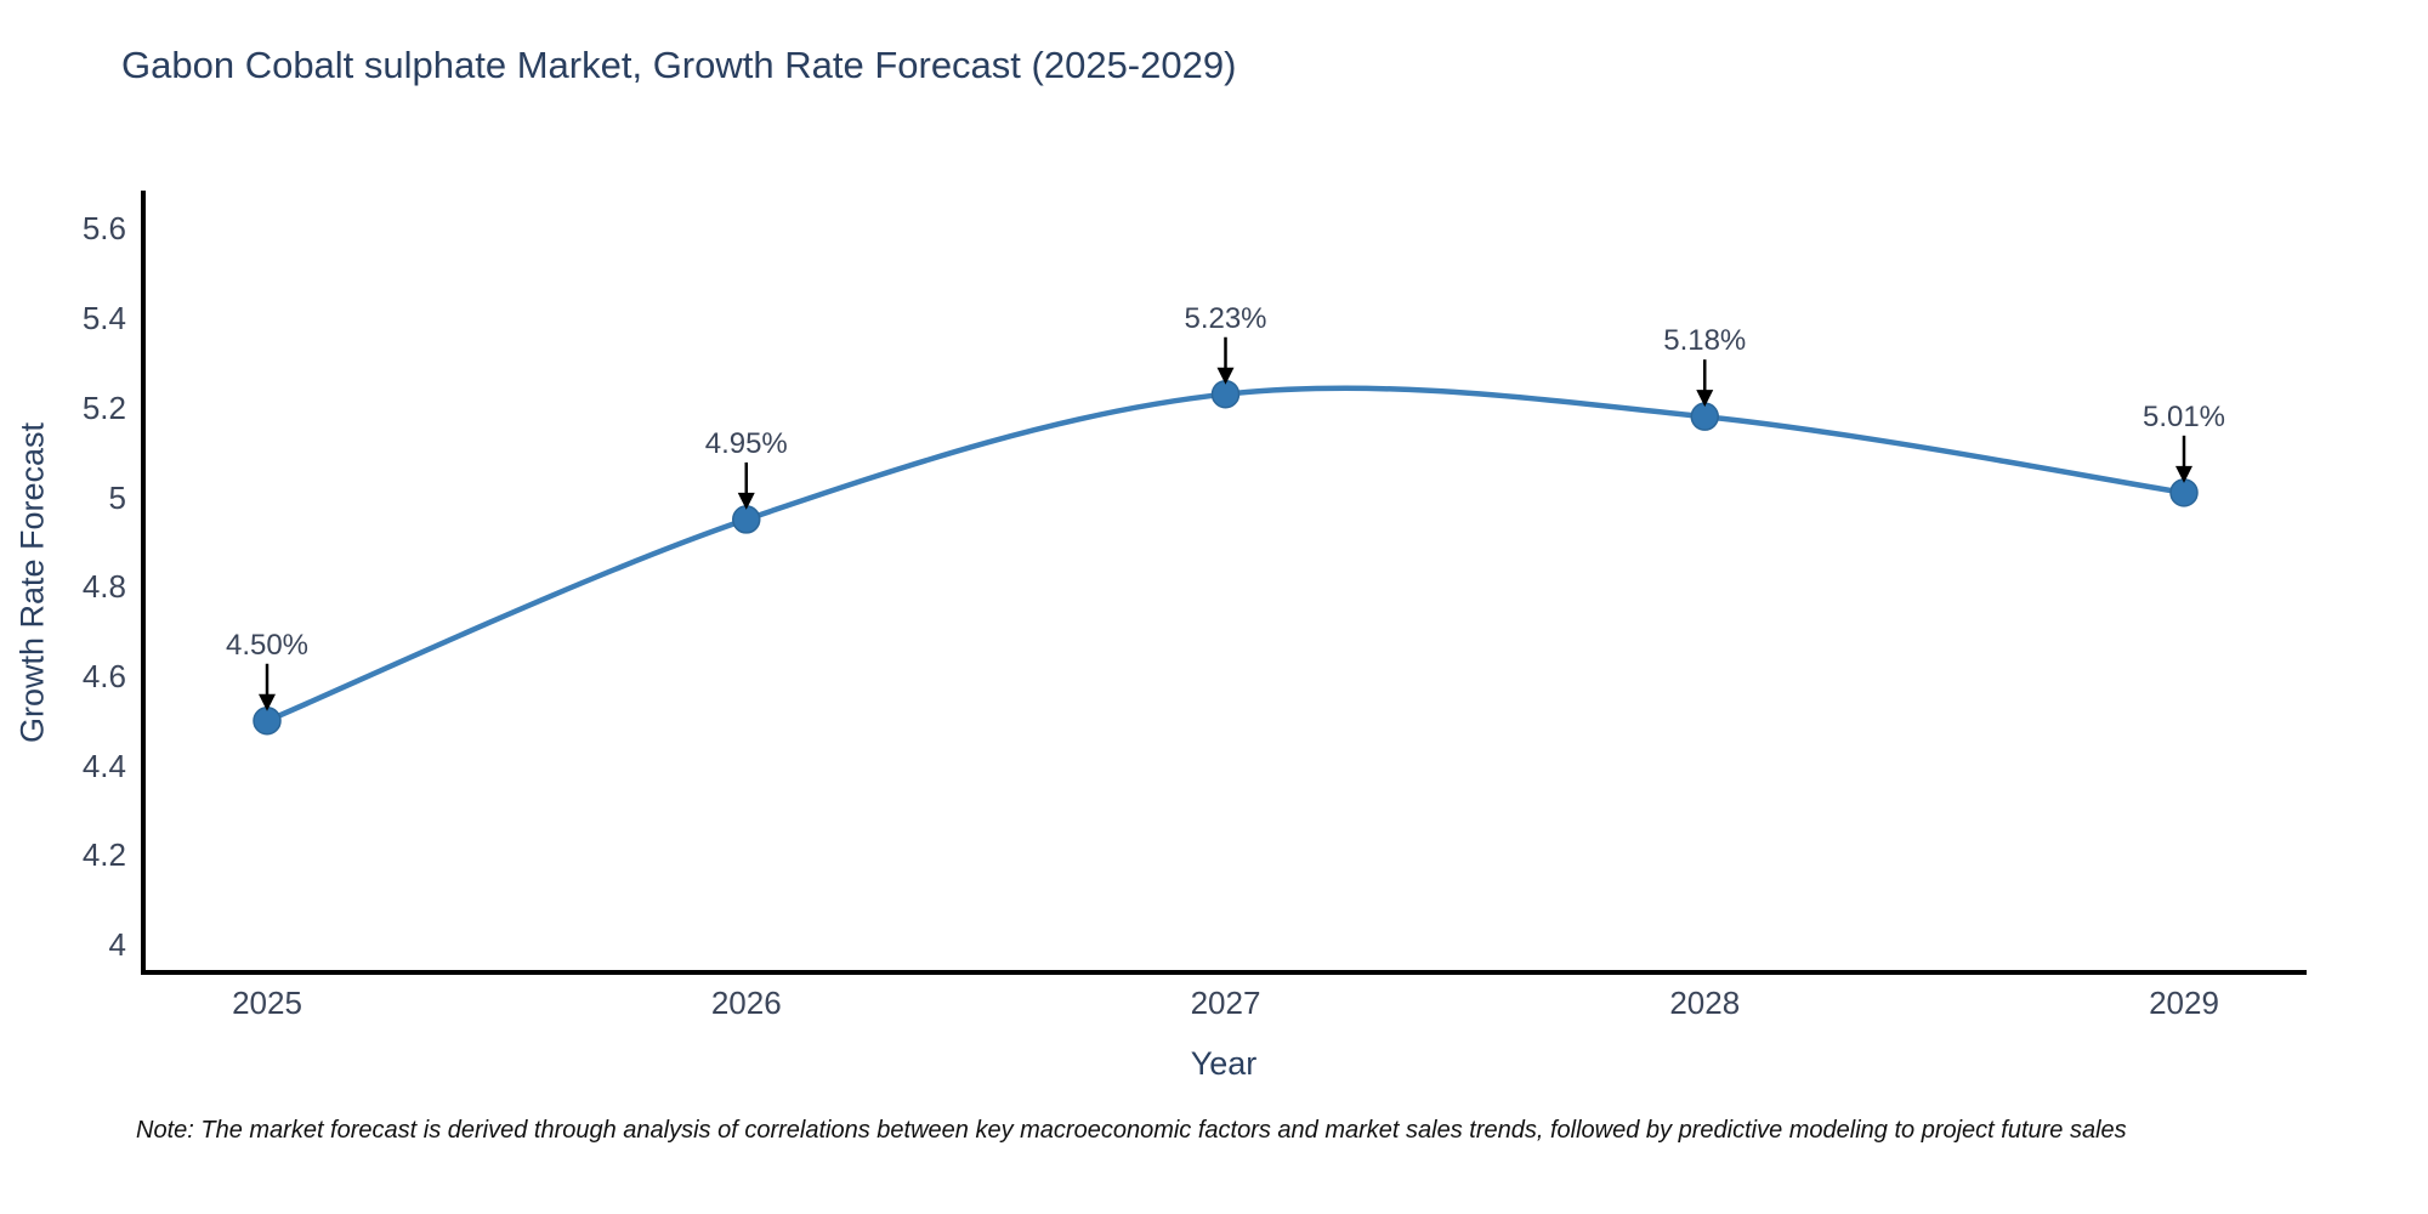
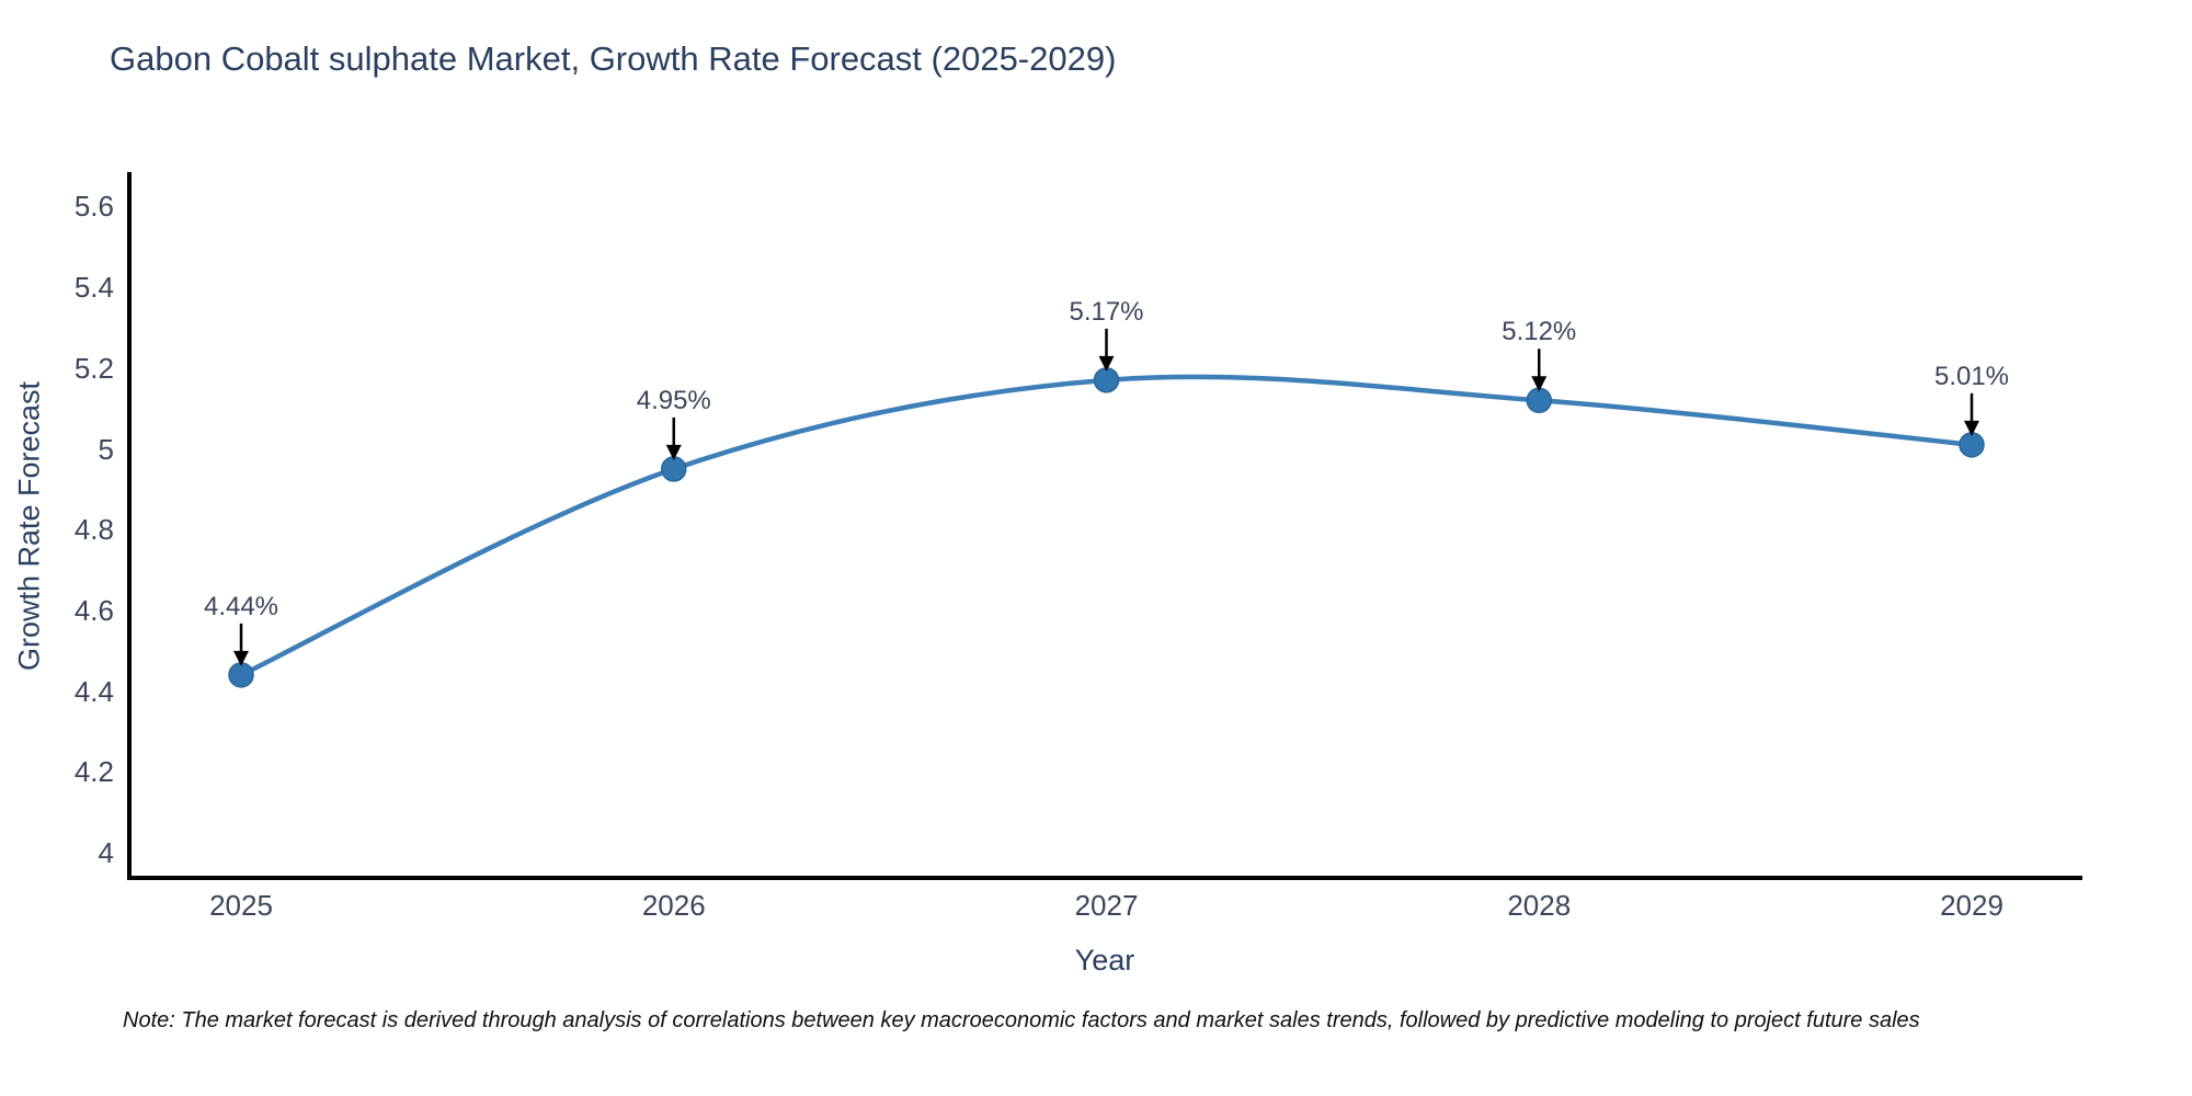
2025: 4.50% -> 4.44%
2027: 5.23% -> 5.17%
2028: 5.18% -> 5.12%
